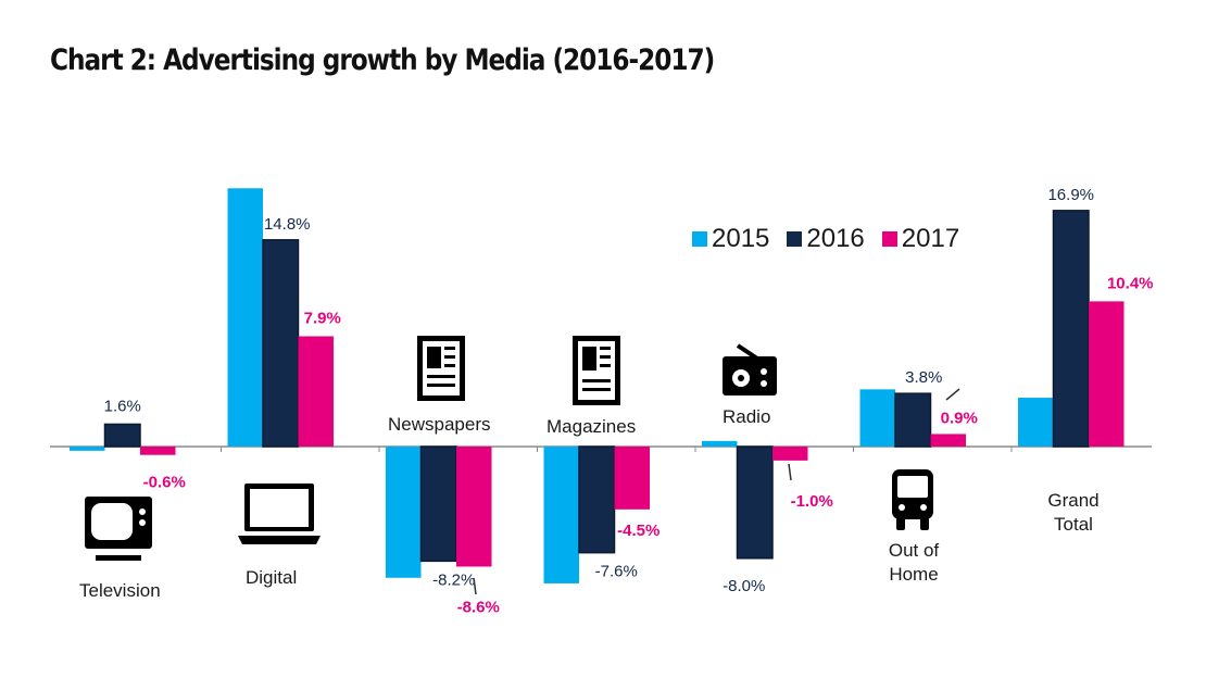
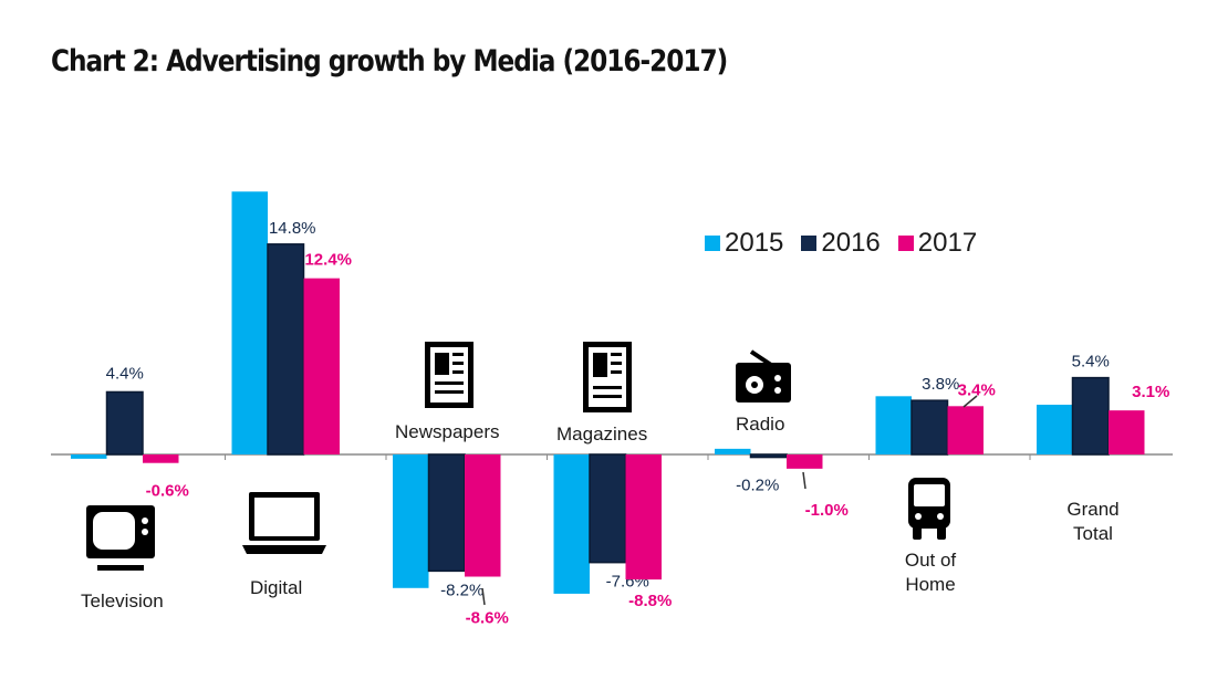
2016/Television: 1.6% -> 4.4%
2017/Digital: 7.9% -> 12.4%
2017/Magazines: -4.5% -> -8.8%
2016/Radio: -8.0% -> -0.2%
2017/Out of Home: 0.9% -> 3.4%
2016/Grand Total: 16.9% -> 5.4%
2017/Grand Total: 10.4% -> 3.1%
